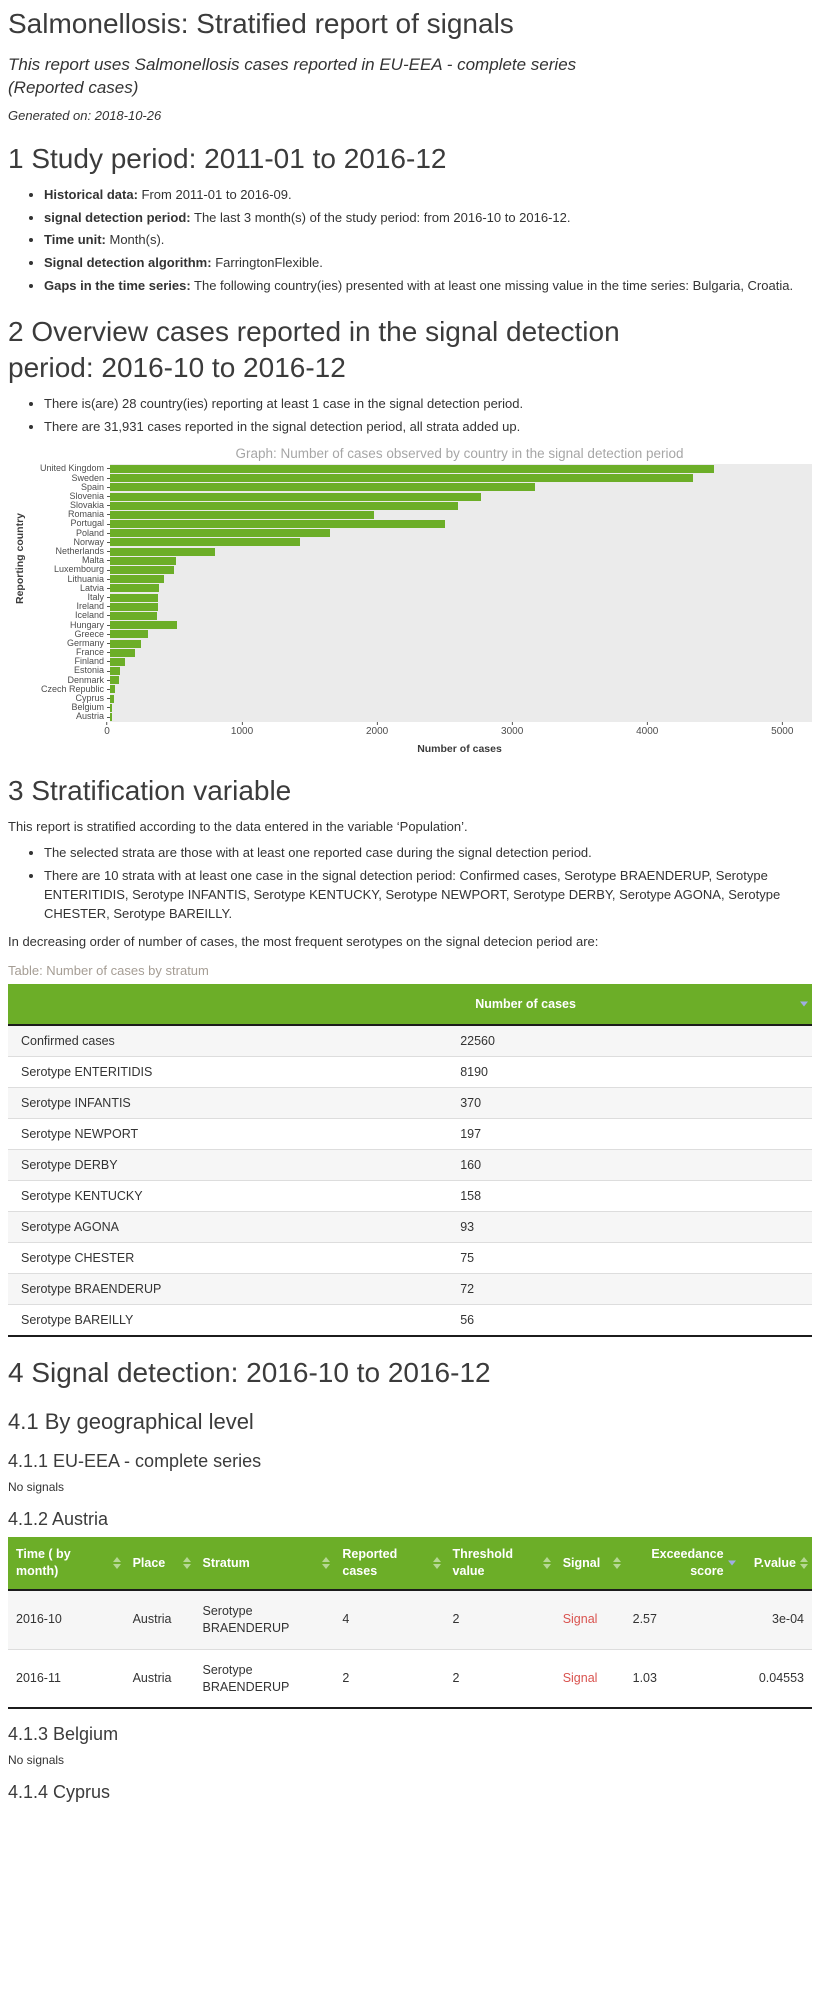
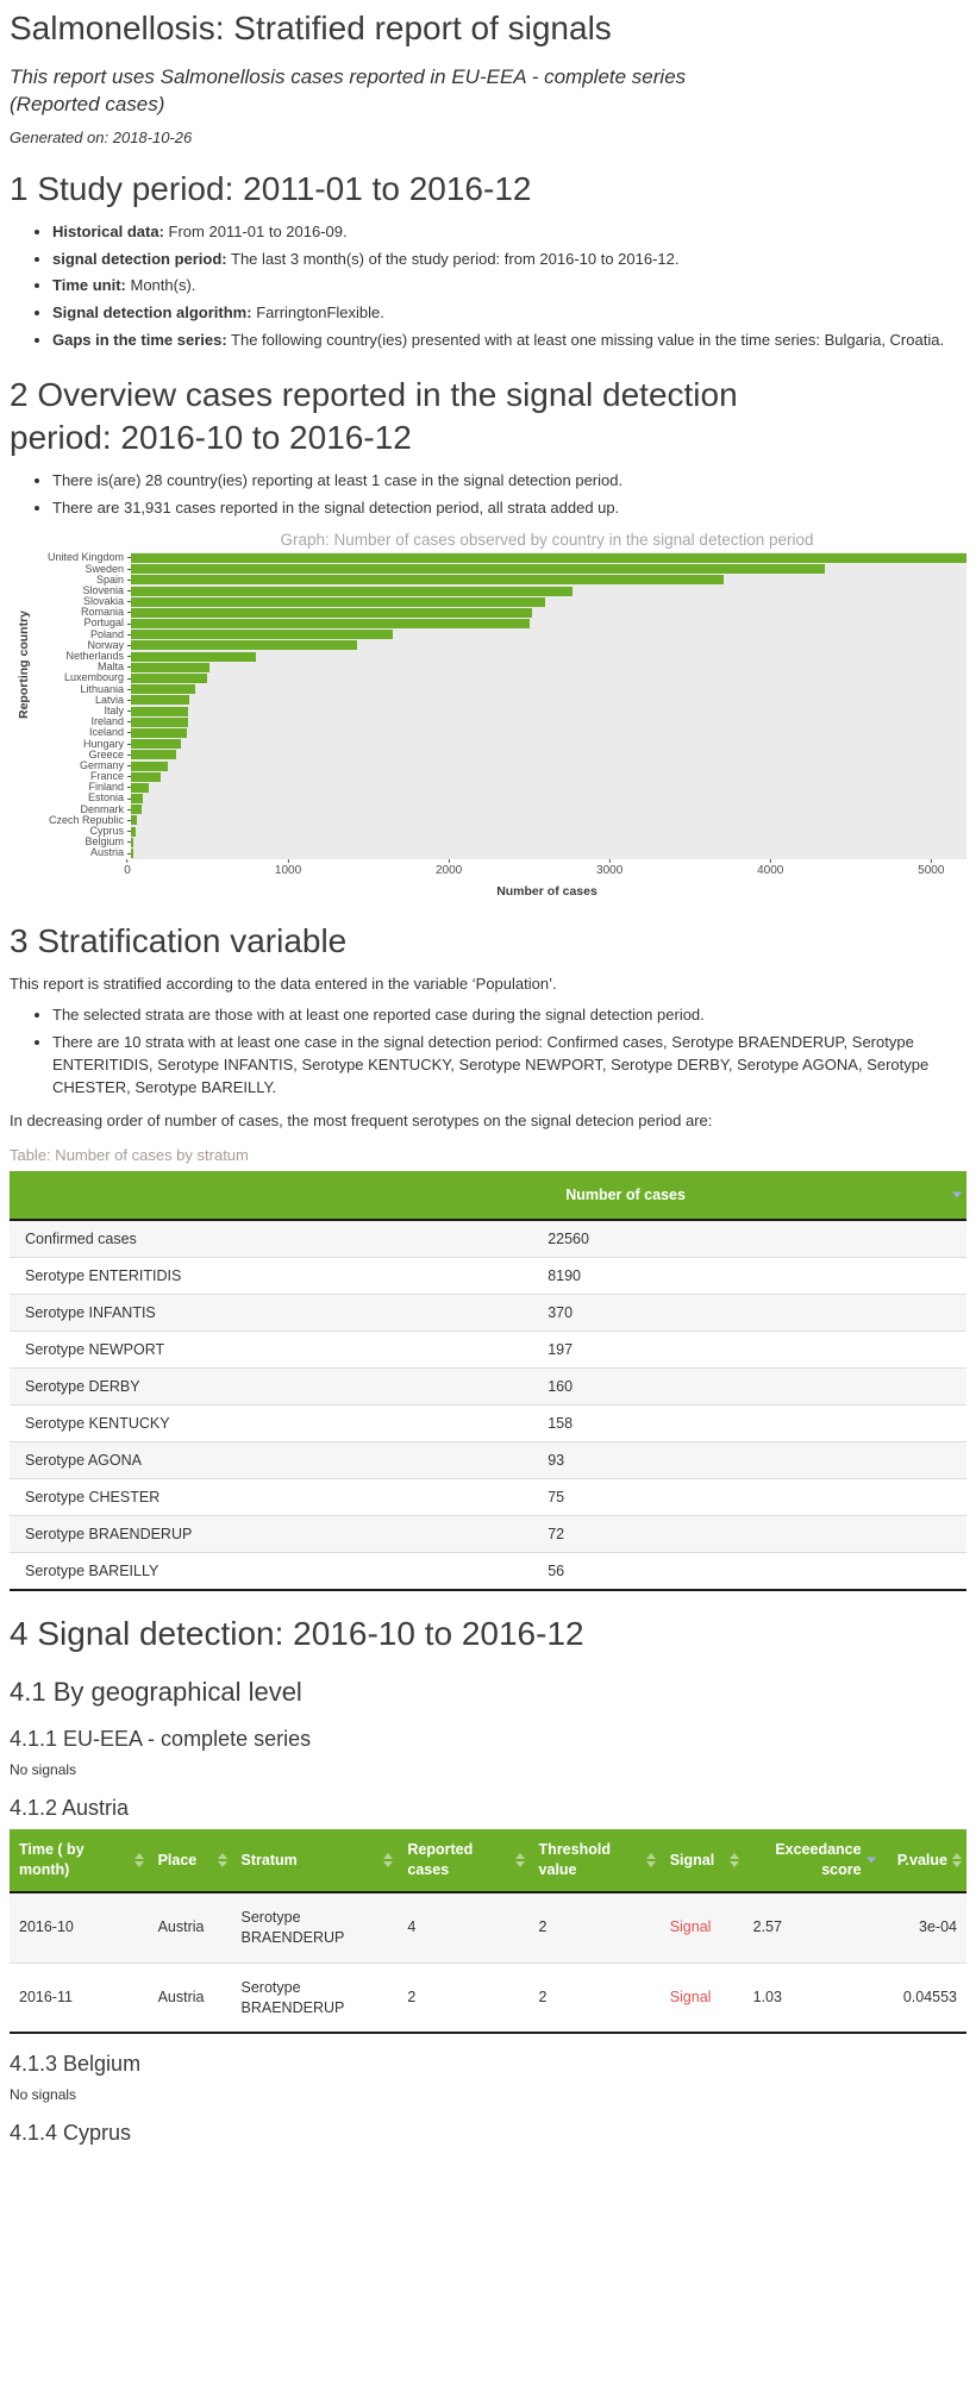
United Kingdom: 4490 -> 5220
Spain: 3160 -> 3700
Romania: 1960 -> 2500
Hungary: 500 -> 310
